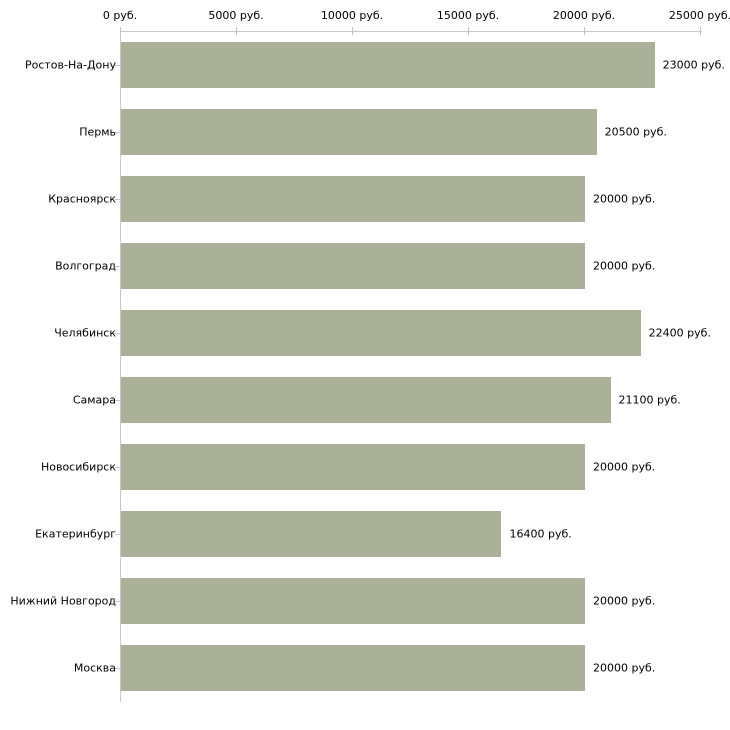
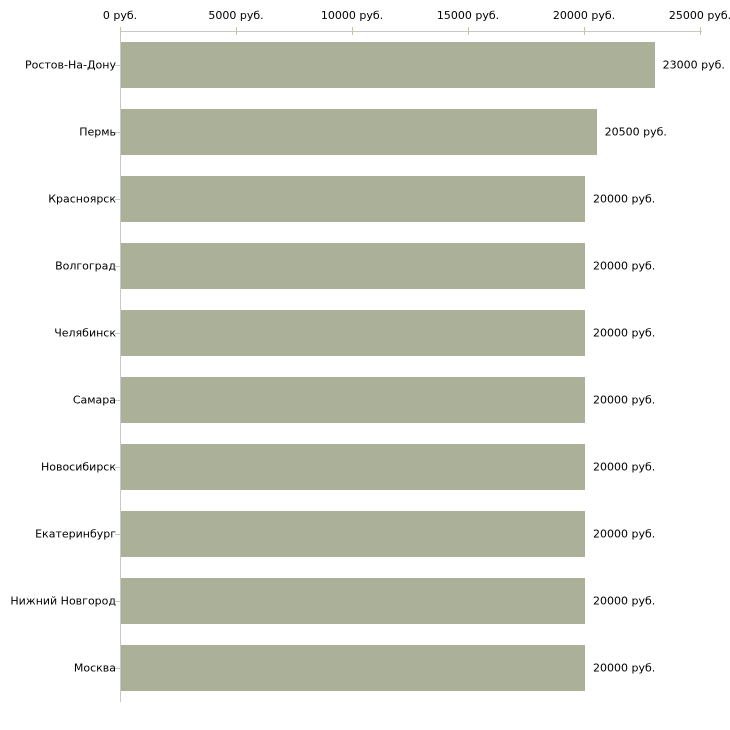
Челябинск: 22400 -> 20000
Самара: 21100 -> 20000
Екатеринбург: 16400 -> 20000
